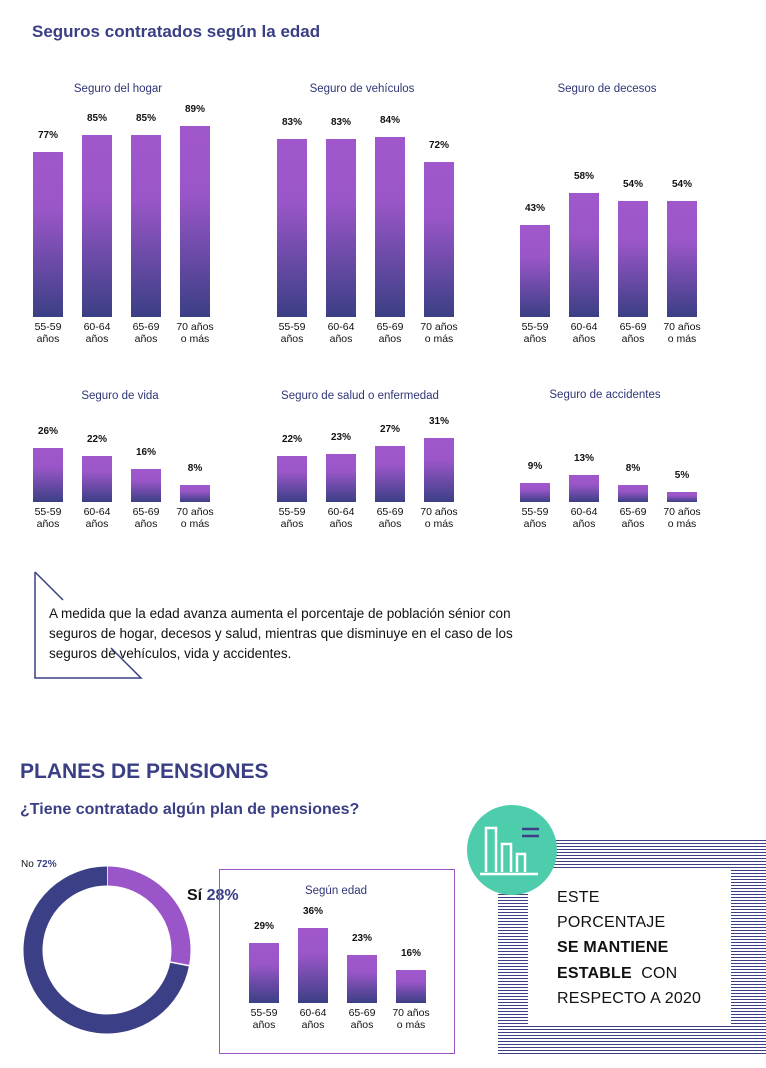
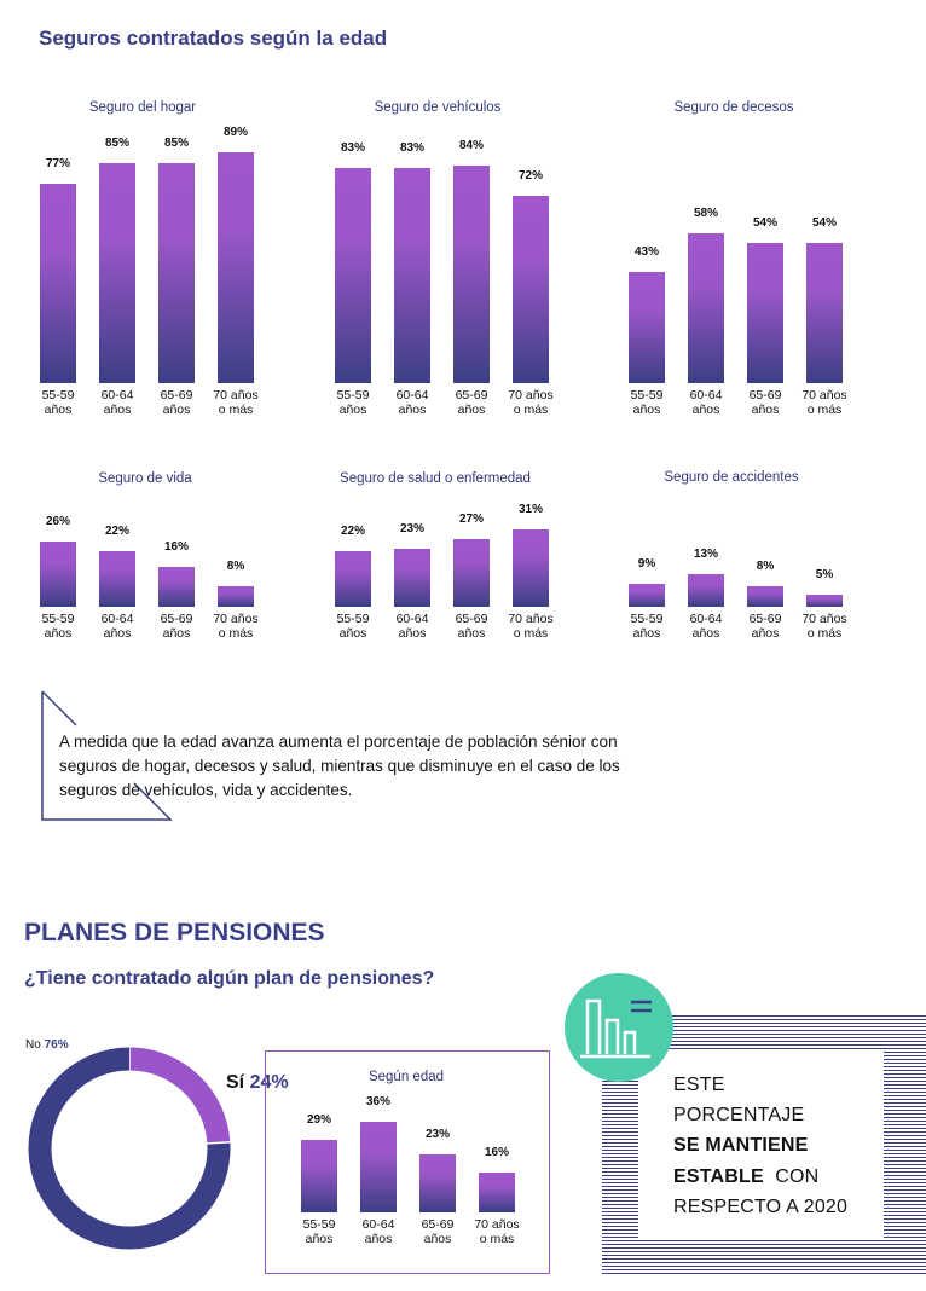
¿Tiene contratado algún plan de pensiones?/Sí: 28% -> 24%
¿Tiene contratado algún plan de pensiones?/No: 72% -> 76%
